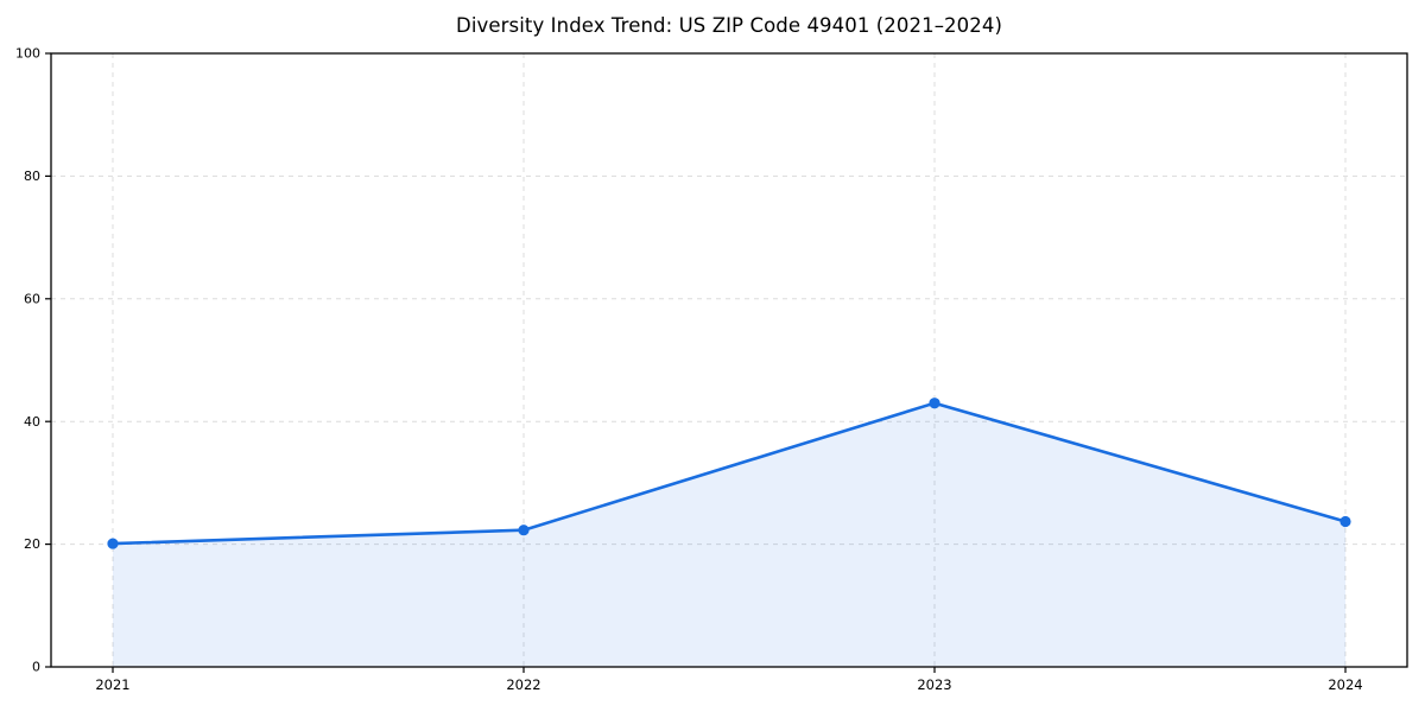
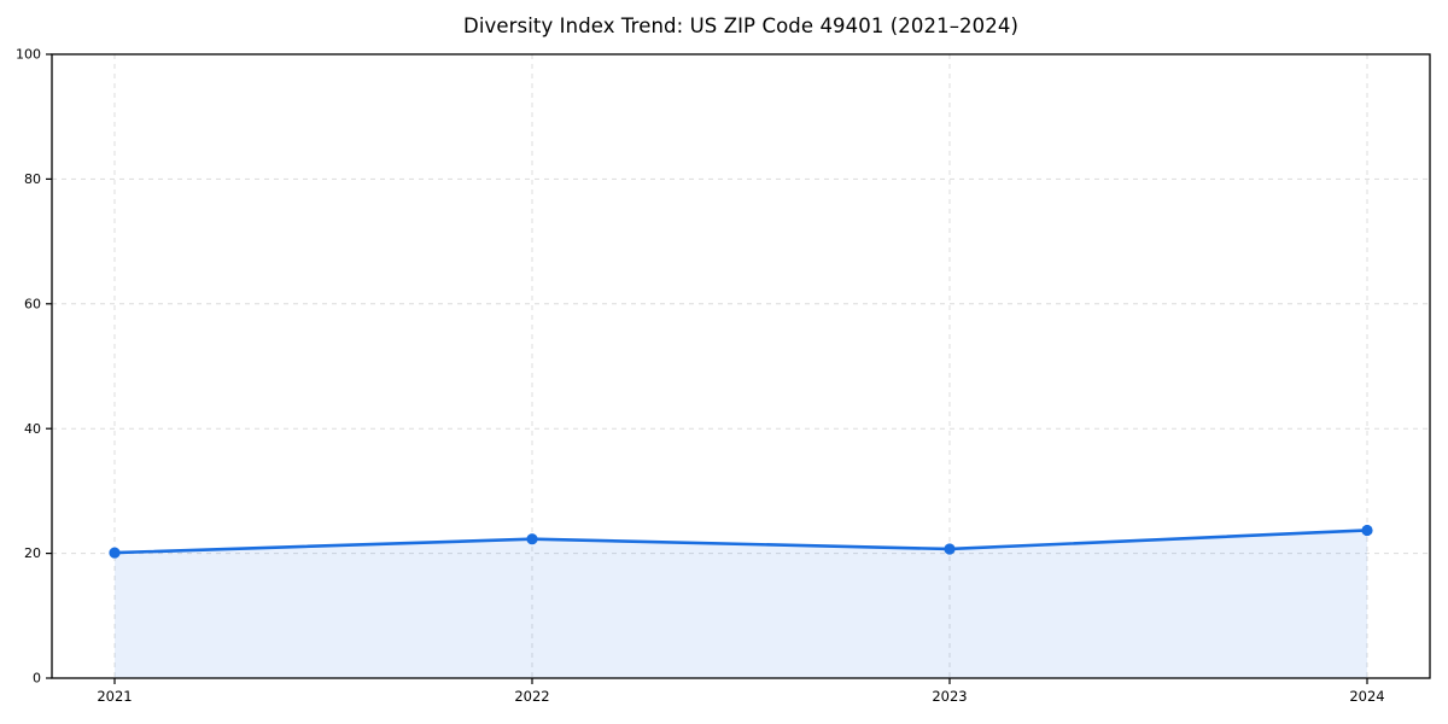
2023: 43 -> 21
